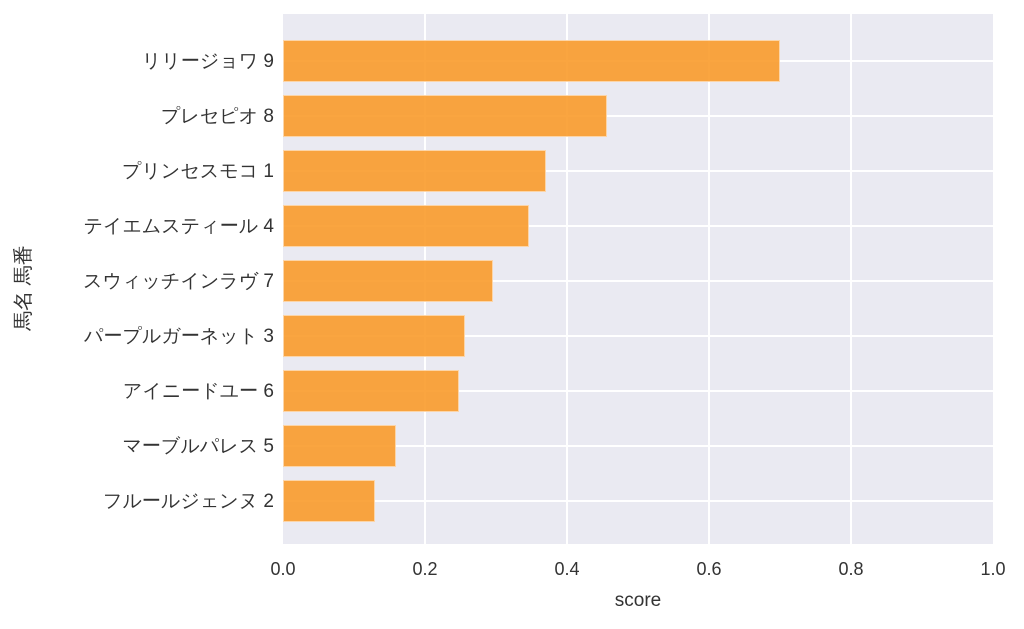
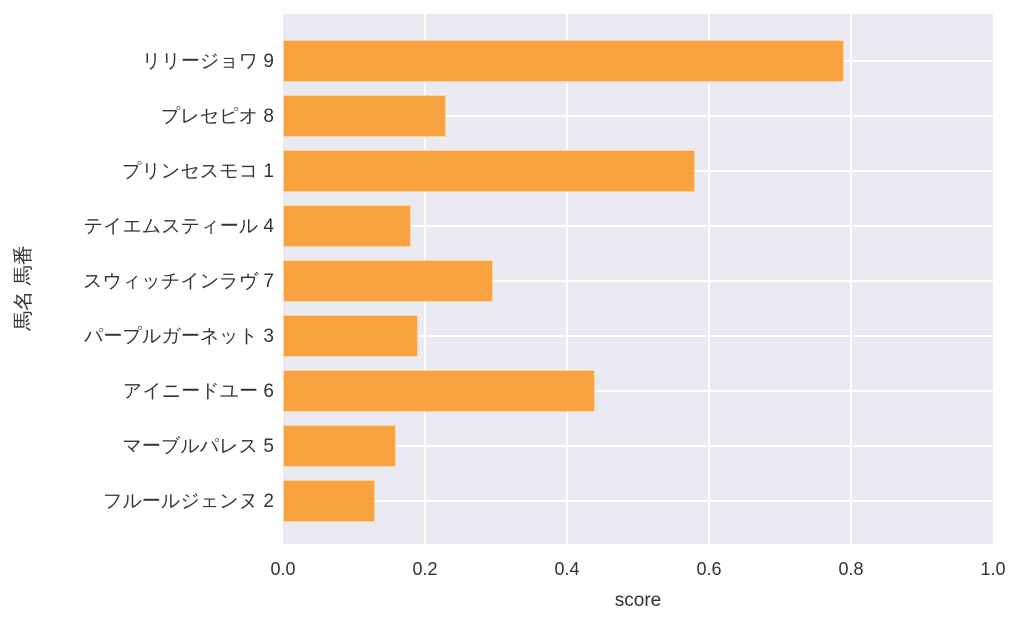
リリージョワ 9: 0.70 -> 0.79
プレセピオ 8: 0.46 -> 0.23
プリンセスモコ 1: 0.37 -> 0.58
テイエムスティール 4: 0.35 -> 0.18
パープルガーネット 3: 0.26 -> 0.19
アイニードユー 6: 0.25 -> 0.44
